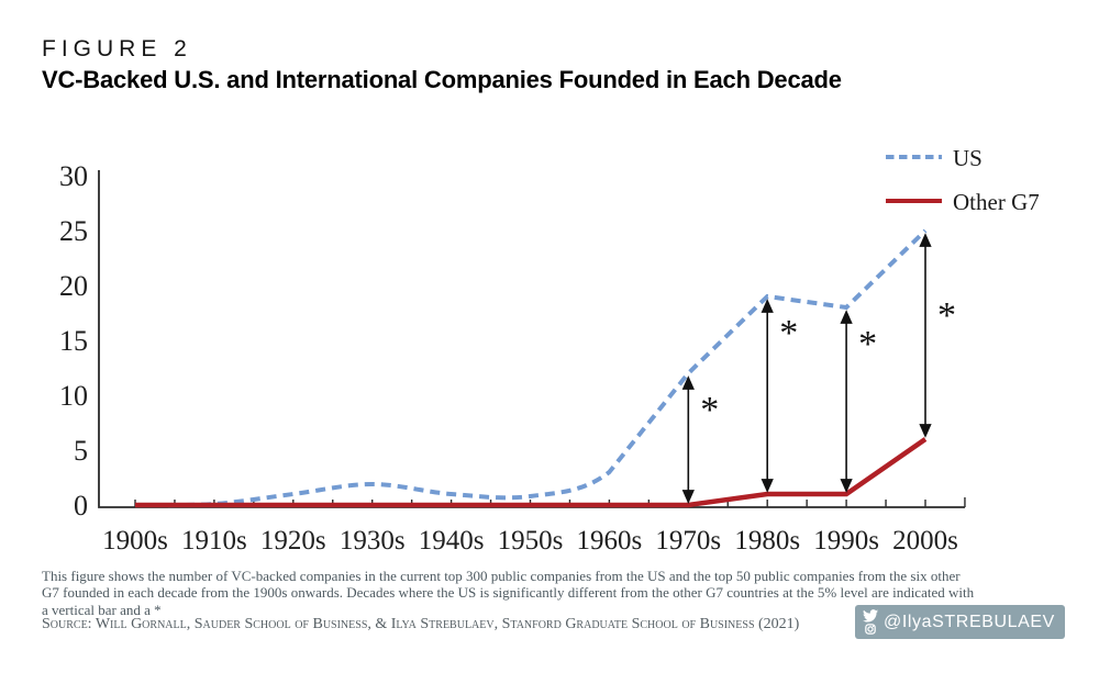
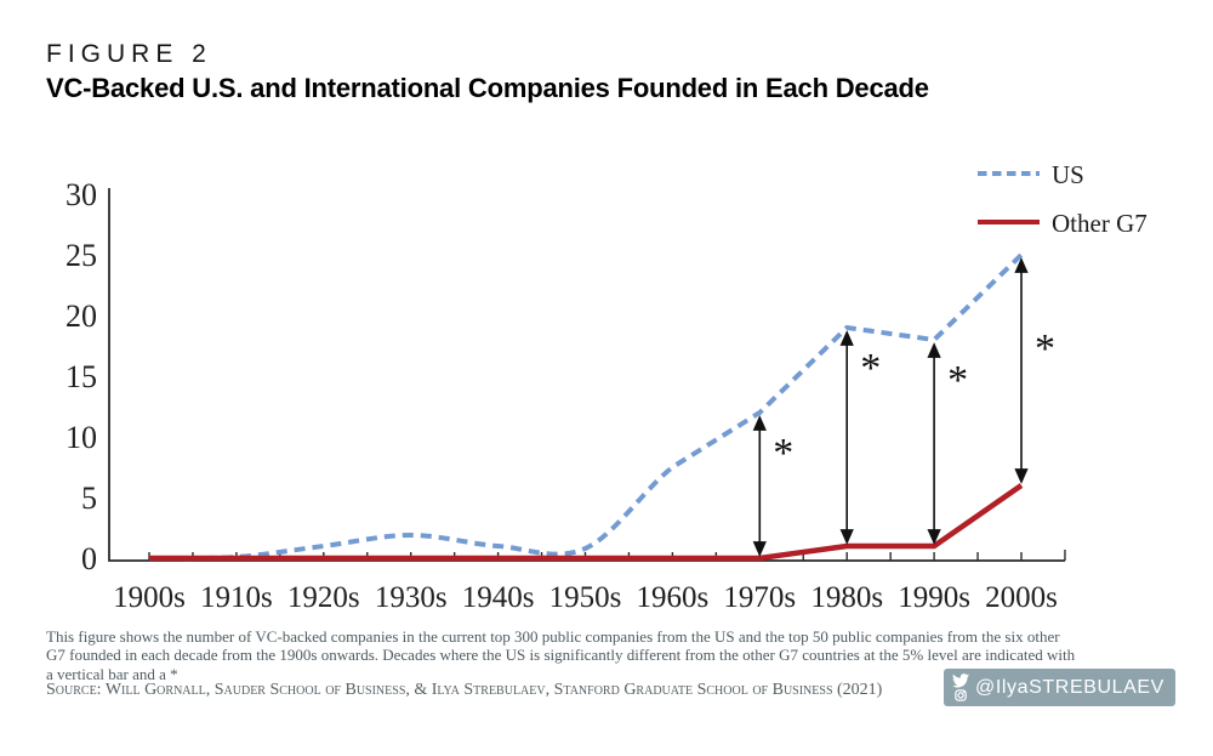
US/1960s: 3.0 -> 7.5
